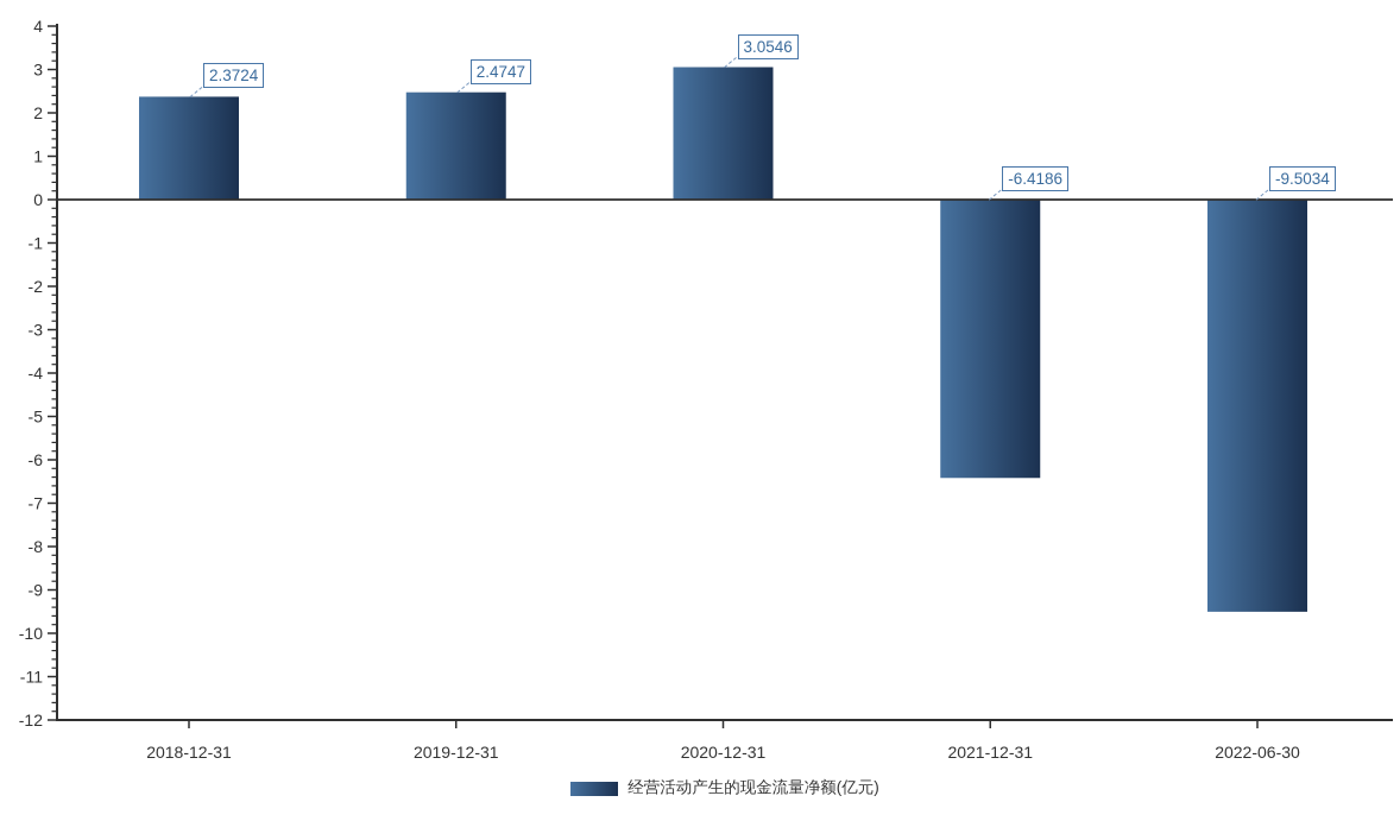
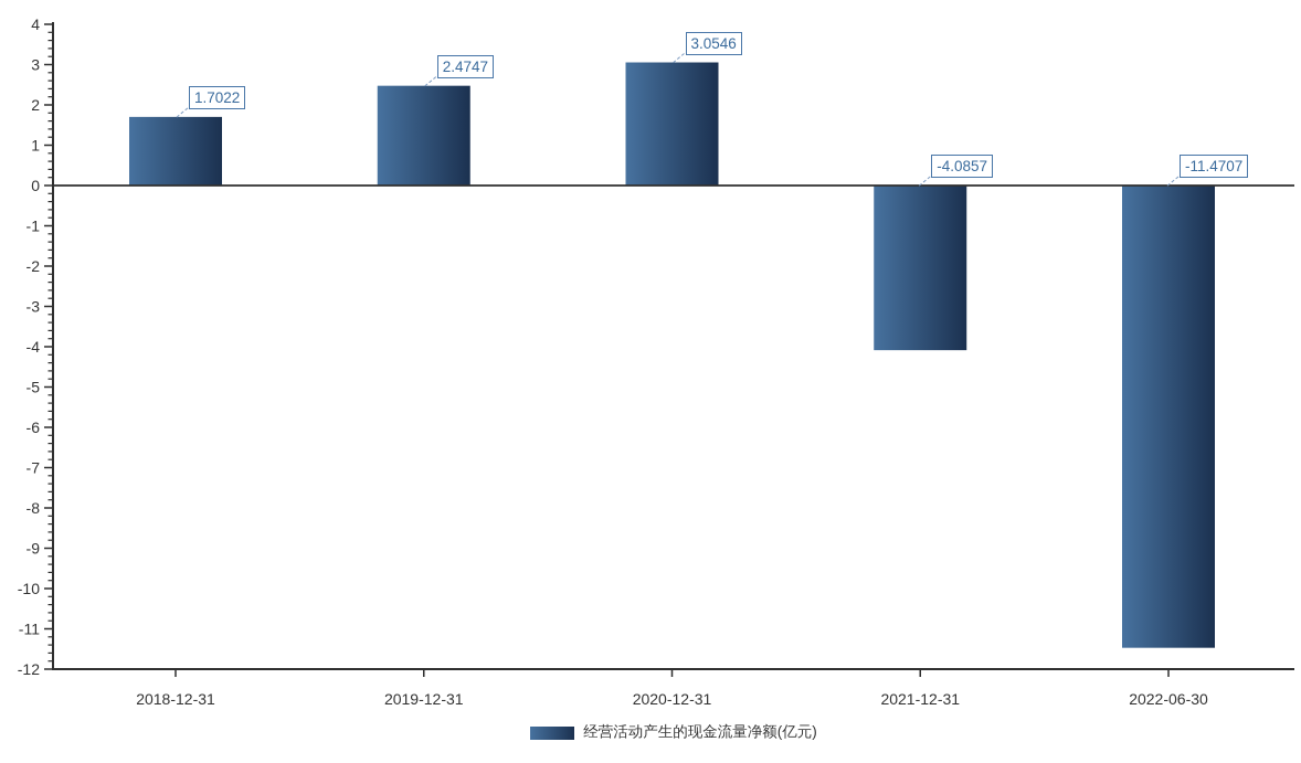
2018-12-31: 2.3724 -> 1.7022
2021-12-31: -6.4186 -> -4.0857
2022-06-30: -9.5034 -> -11.4707
